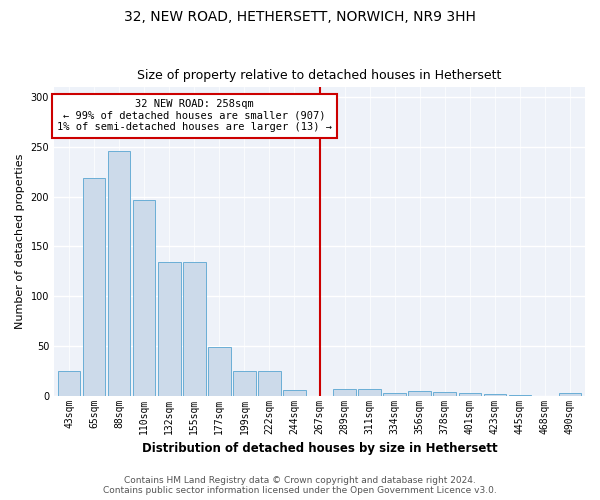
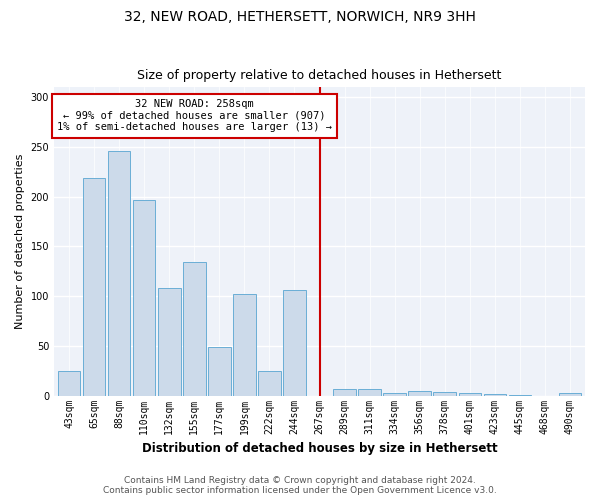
132sqm: 134 -> 108
199sqm: 25 -> 102
244sqm: 6 -> 106
